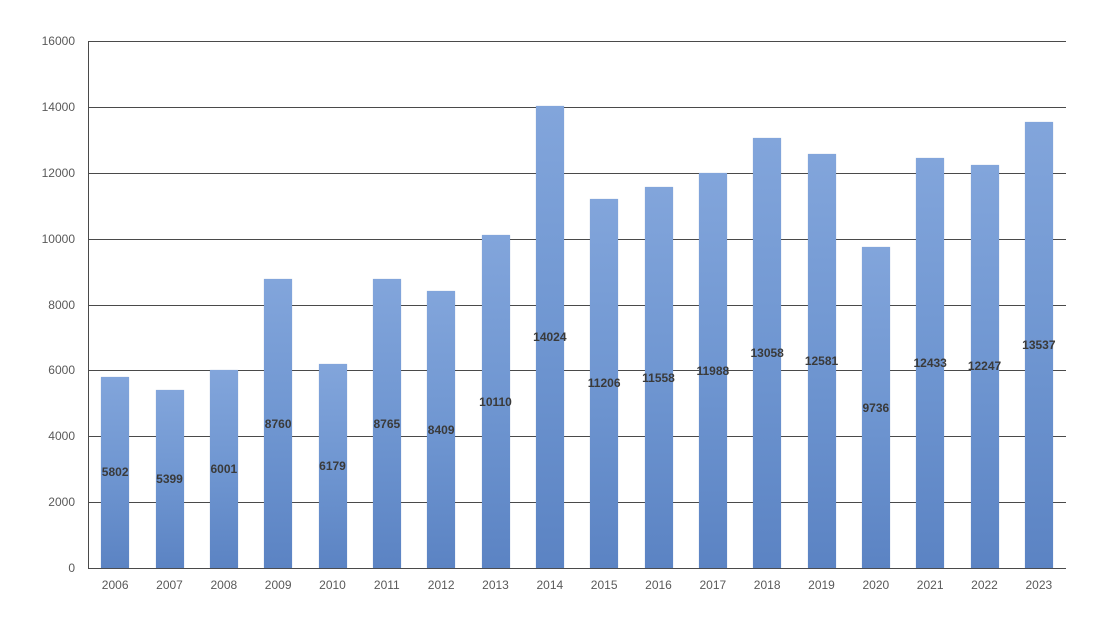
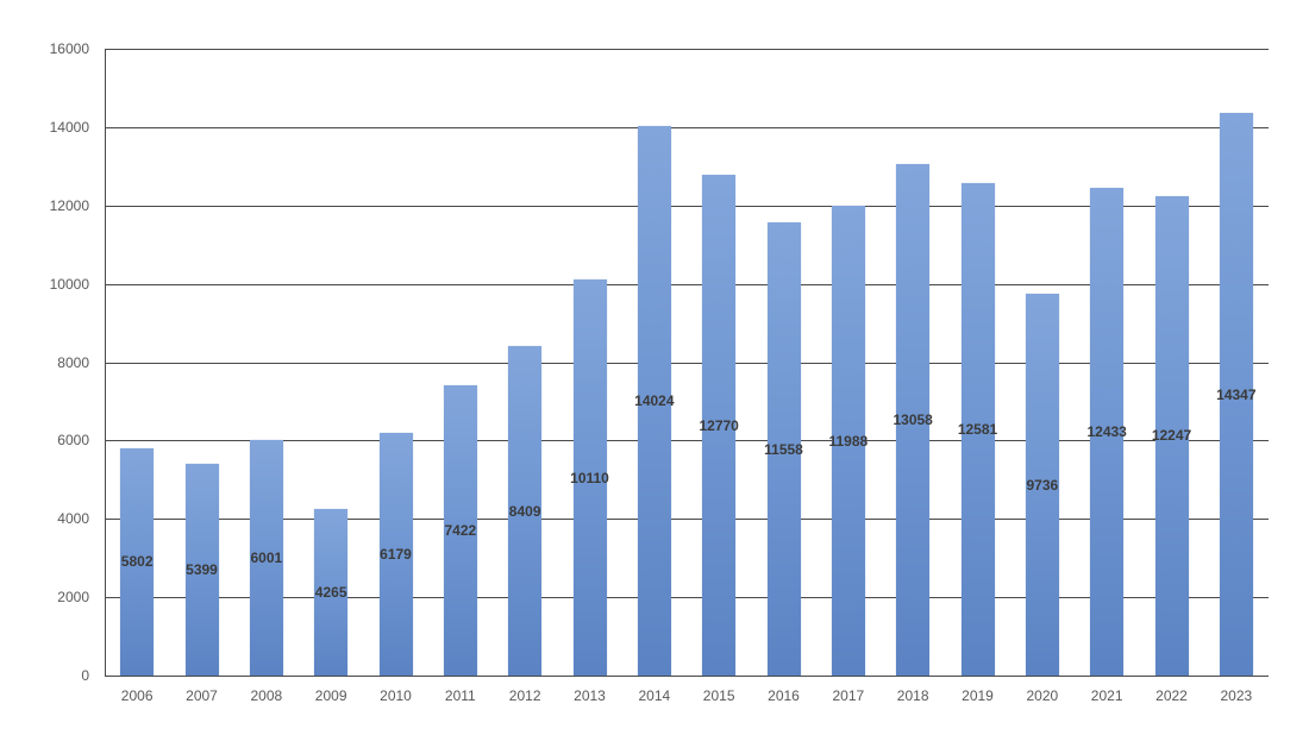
2009: 8760 -> 4265
2011: 8765 -> 7422
2015: 11206 -> 12770
2023: 13537 -> 14347
